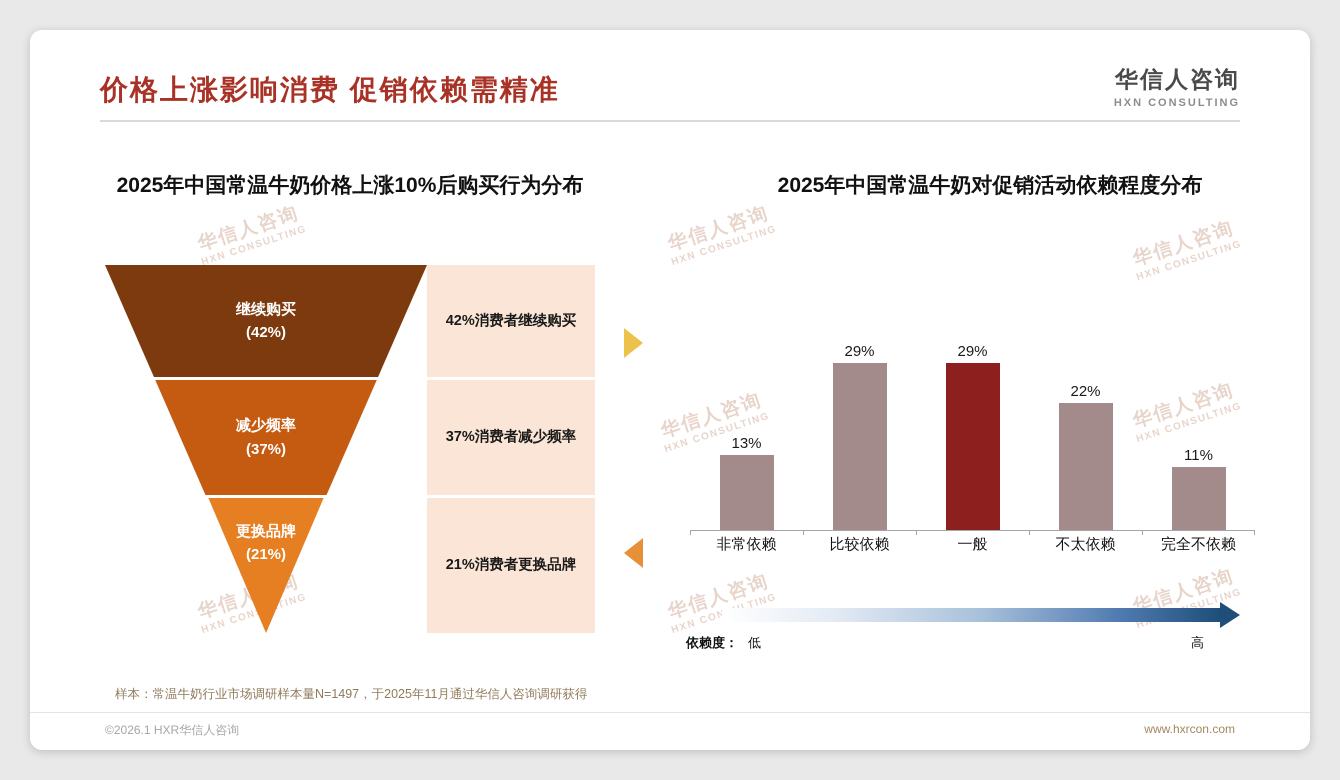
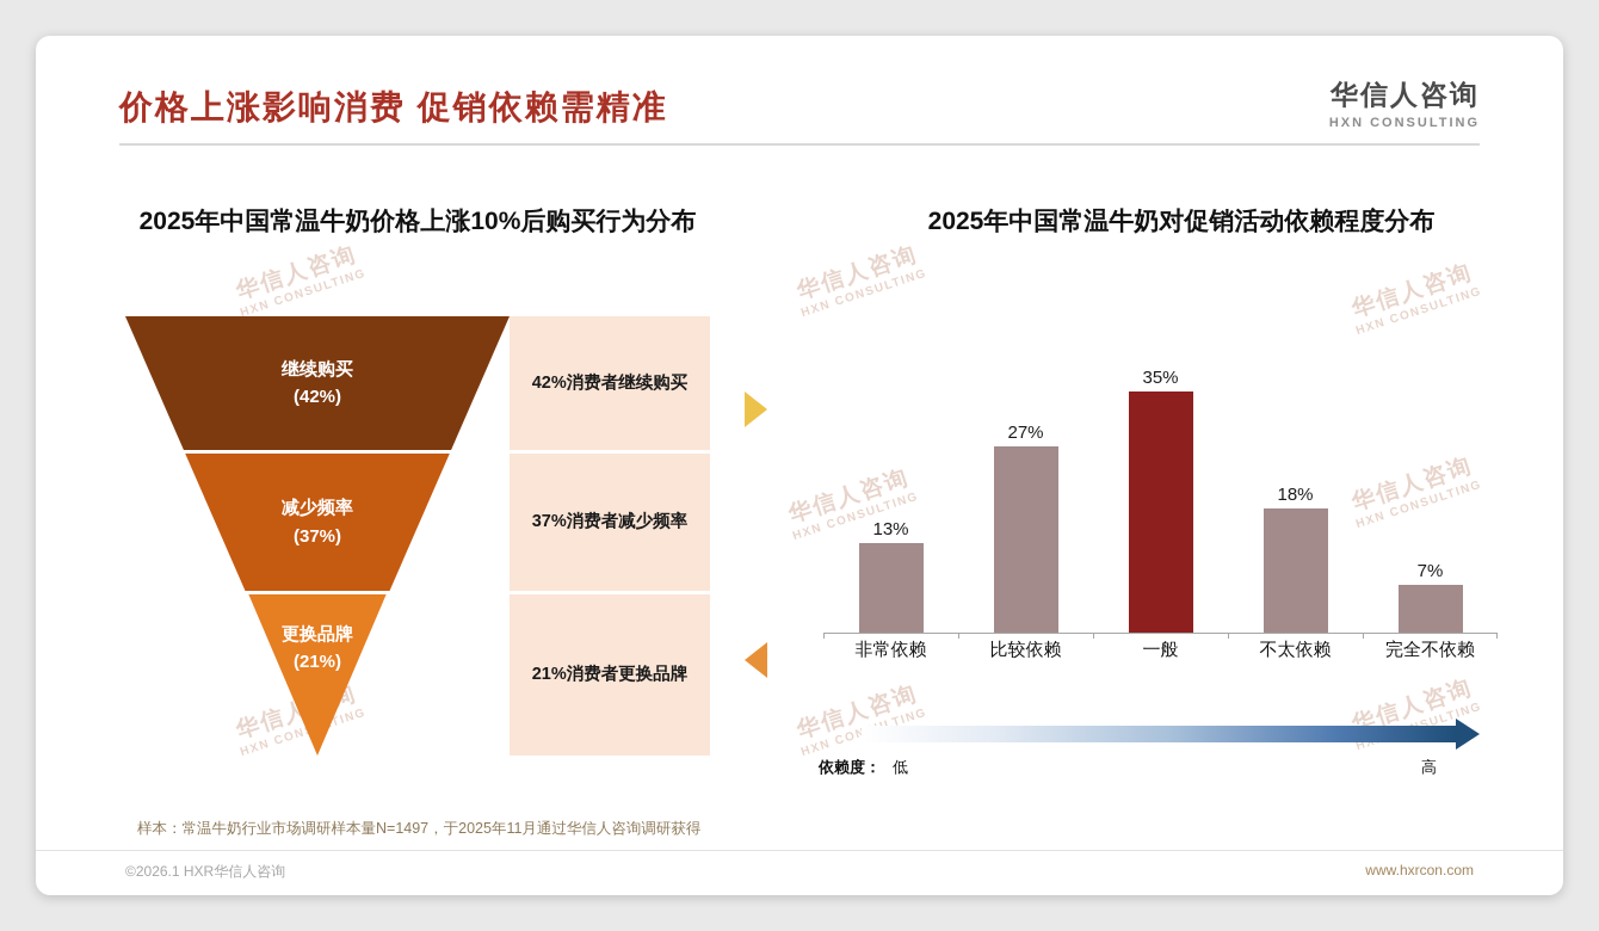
2025年中国常温牛奶对促销活动依赖程度分布/比较依赖: 29% -> 27%
2025年中国常温牛奶对促销活动依赖程度分布/一般: 29% -> 35%
2025年中国常温牛奶对促销活动依赖程度分布/不太依赖: 22% -> 18%
2025年中国常温牛奶对促销活动依赖程度分布/完全不依赖: 11% -> 7%
